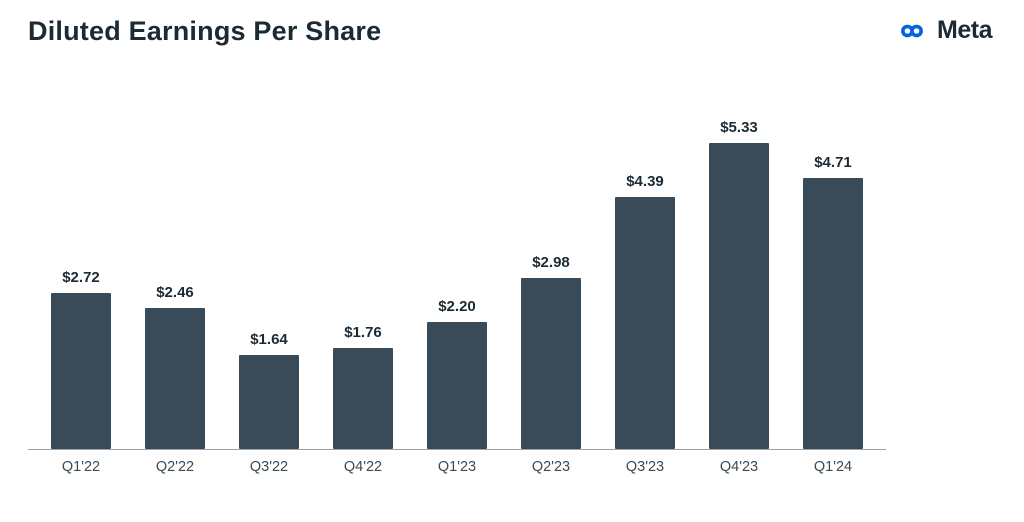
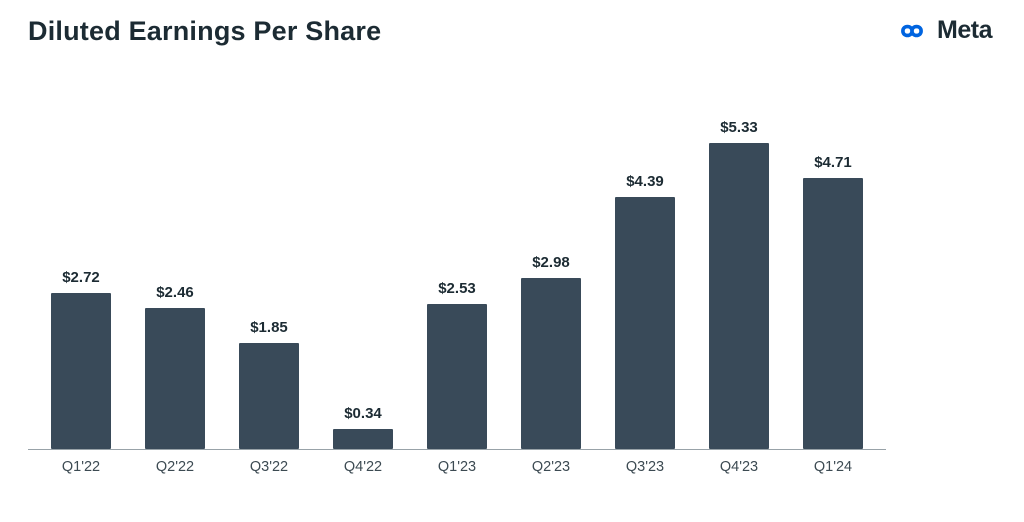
Q3'22: $1.64 -> $1.85
Q4'22: $1.76 -> $0.34
Q1'23: $2.20 -> $2.53
